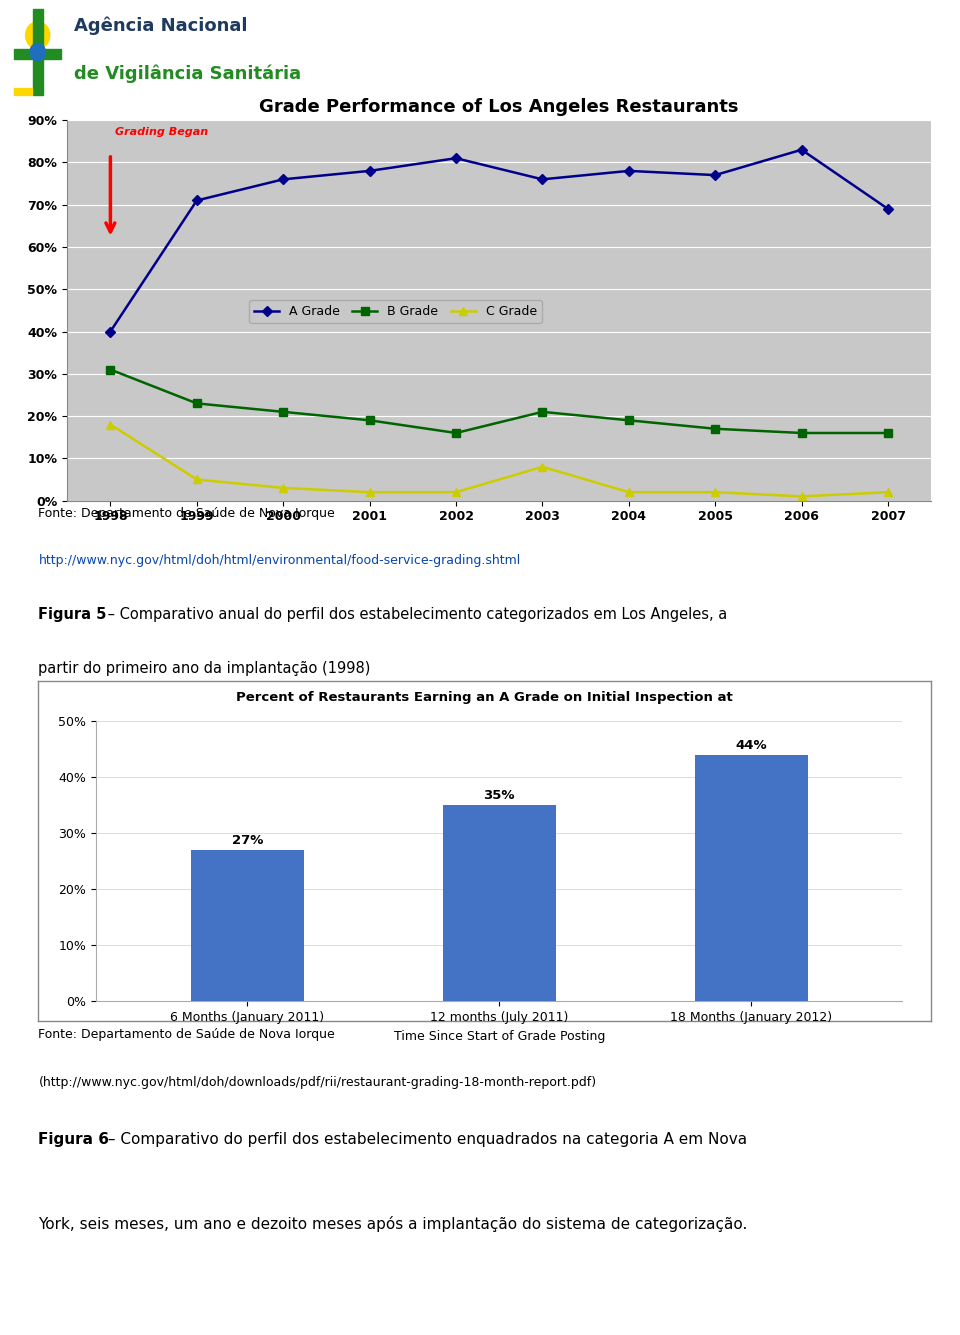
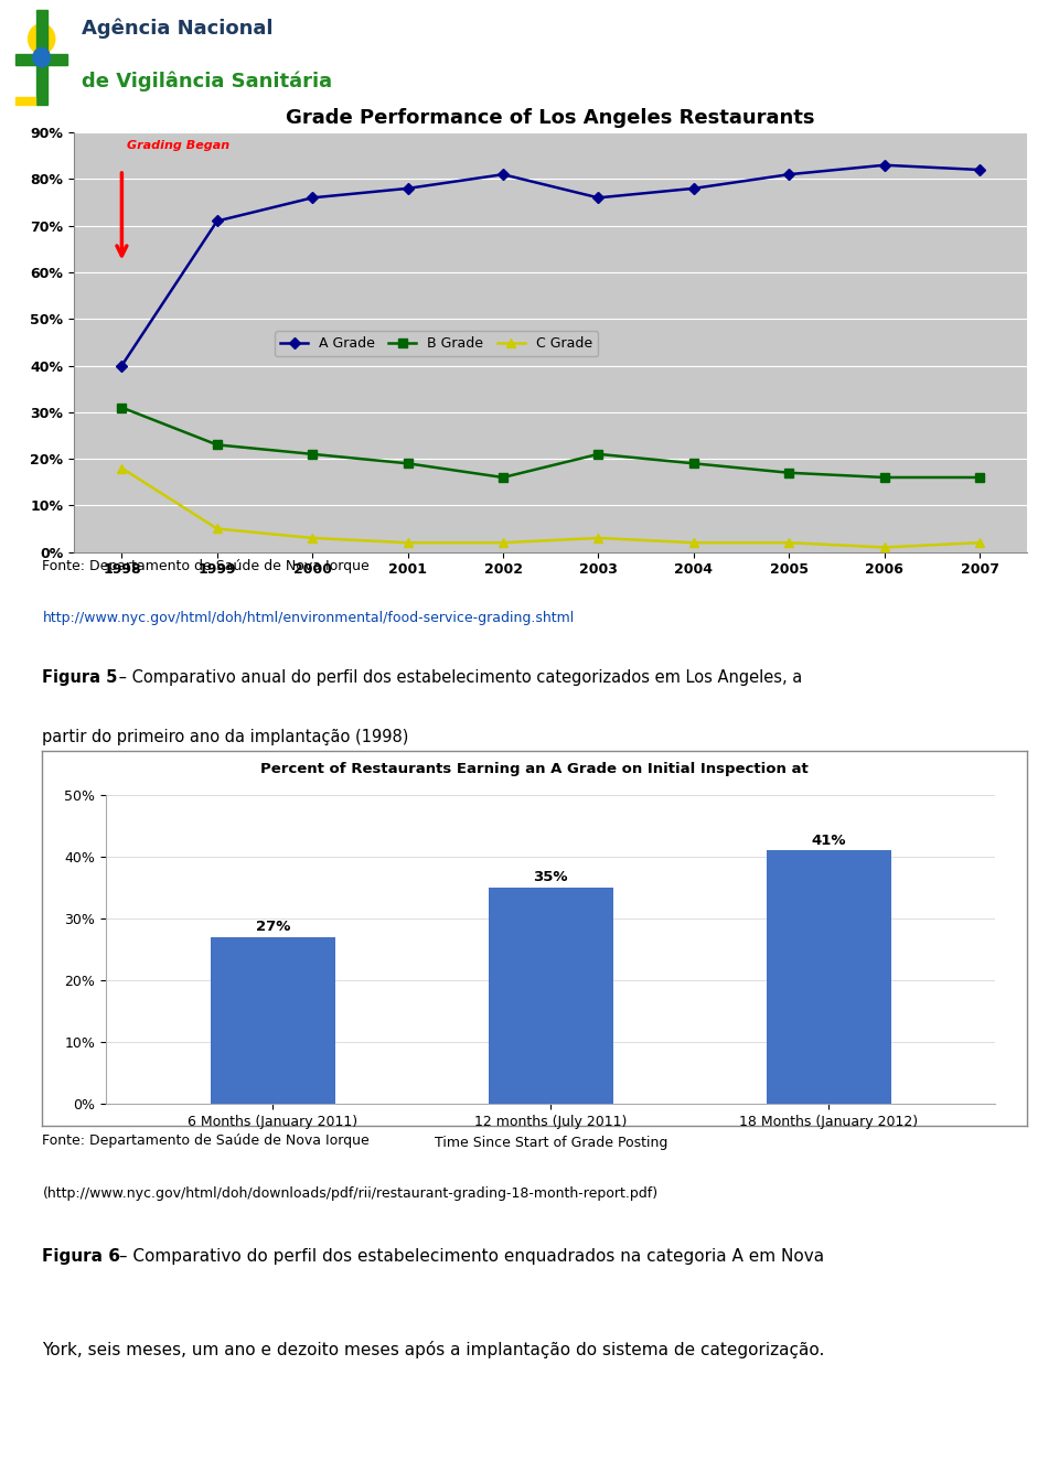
Grade Performance of Los Angeles Restaurants/C Grade/2003: 8% -> 3%
Grade Performance of Los Angeles Restaurants/A Grade/2005: 77% -> 81%
Grade Performance of Los Angeles Restaurants/A Grade/2007: 69% -> 82%
18 Months (January 2012): 44% -> 41%
